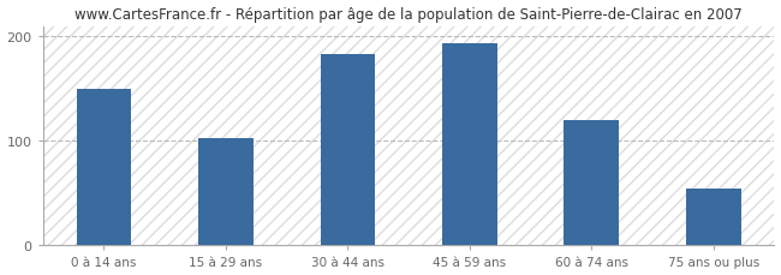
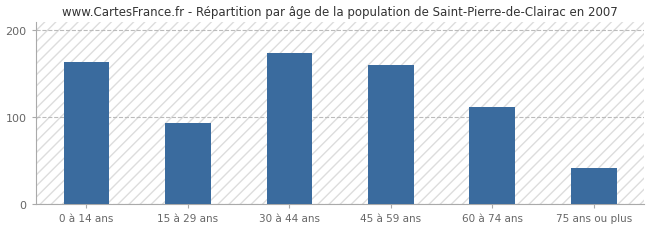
0 à 14 ans: 150 -> 164
15 à 29 ans: 103 -> 94
30 à 44 ans: 183 -> 174
45 à 59 ans: 193 -> 160
60 à 74 ans: 120 -> 112
75 ans ou plus: 55 -> 42
